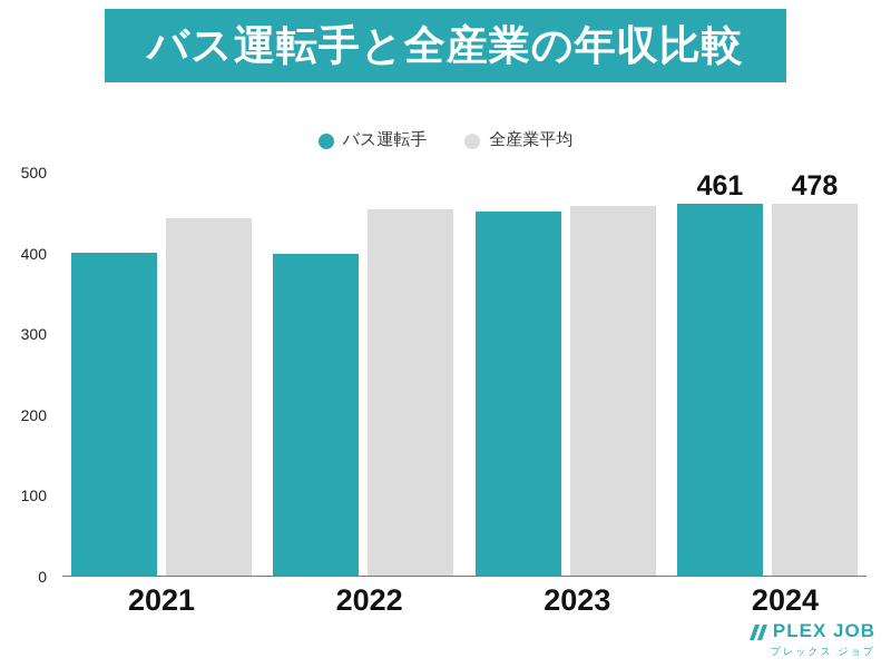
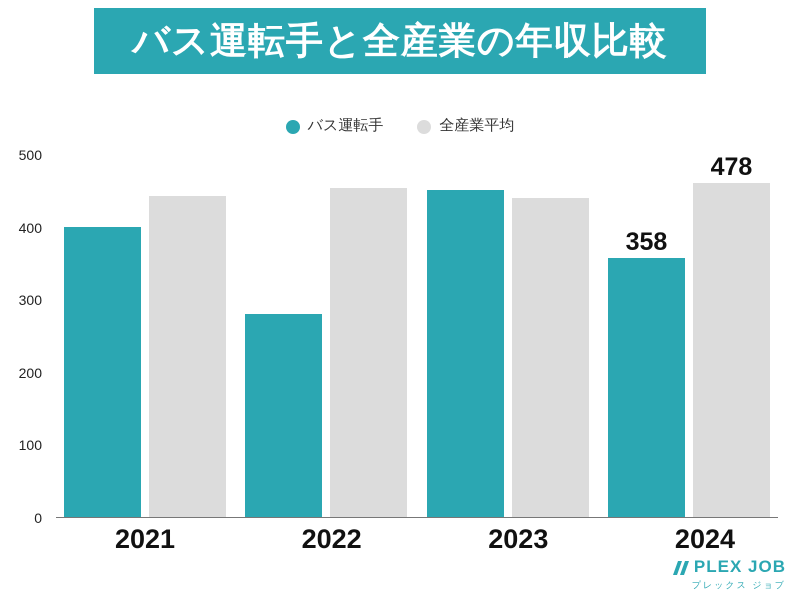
バス運転手/2022: 400 -> 280
全産業平均/2023: 460 -> 440
バス運転手/2024: 461 -> 358
